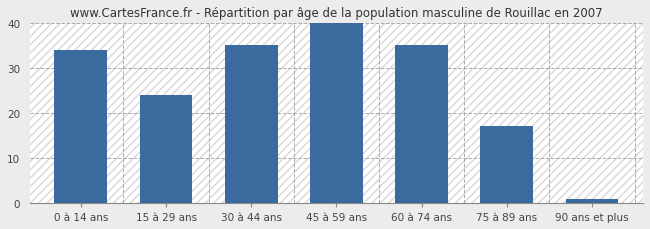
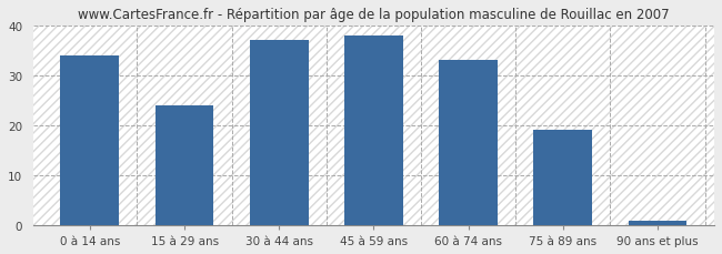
30 à 44 ans: 35 -> 37
45 à 59 ans: 40 -> 38
60 à 74 ans: 35 -> 33
75 à 89 ans: 17 -> 19
